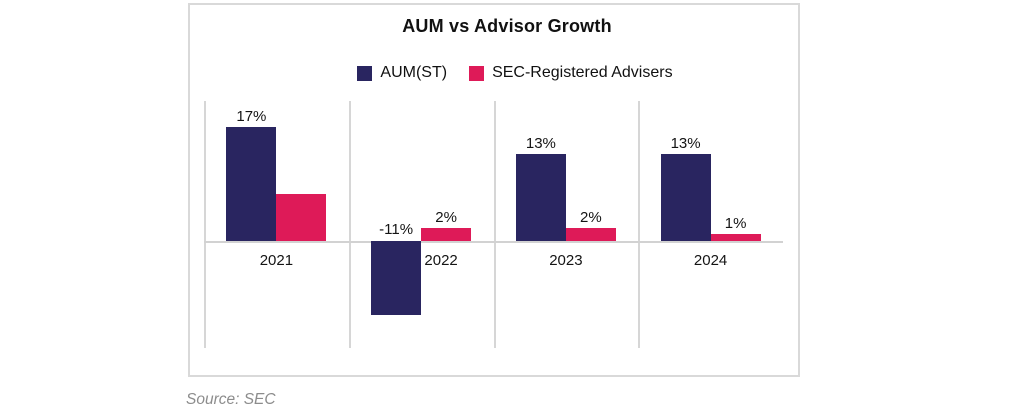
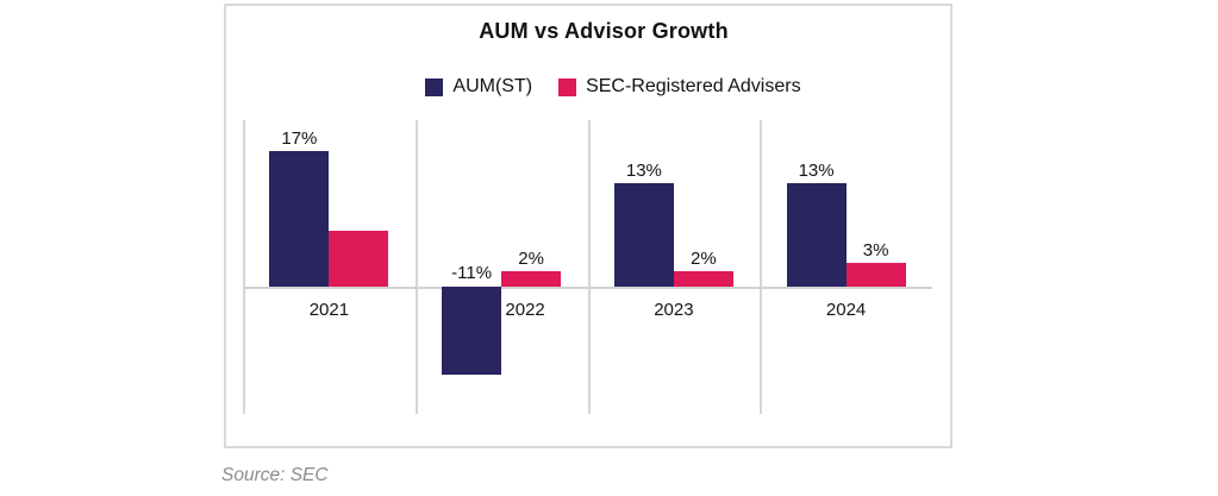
SEC-Registered Advisers/2024: 1% -> 3%
